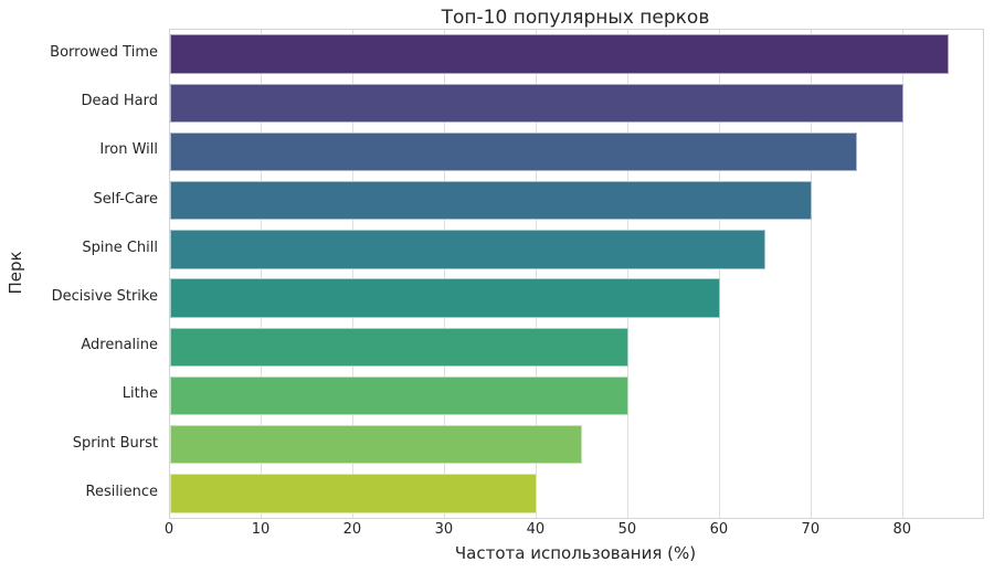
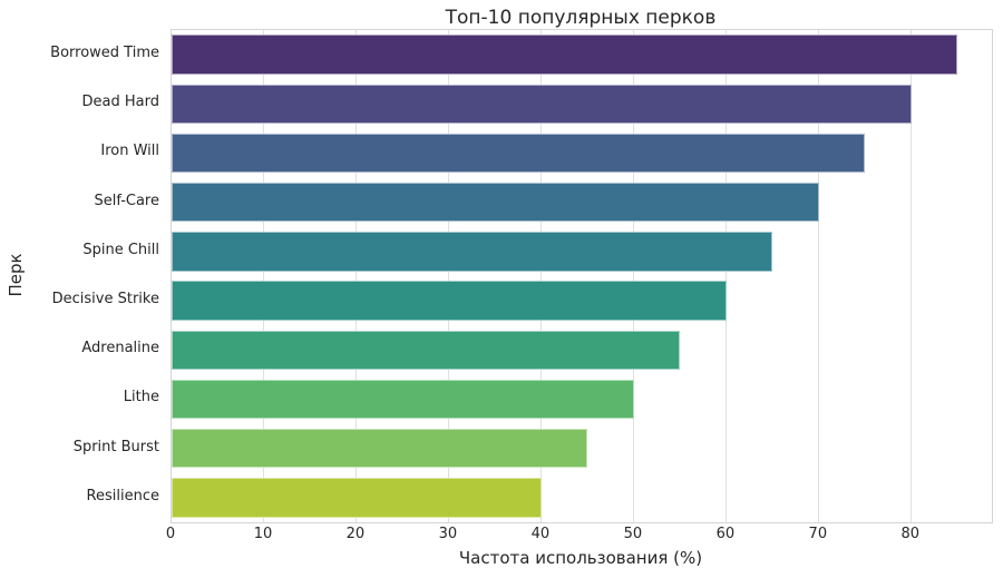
Adrenaline: 50 -> 55
